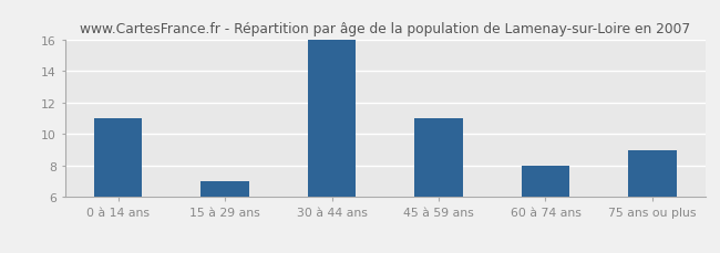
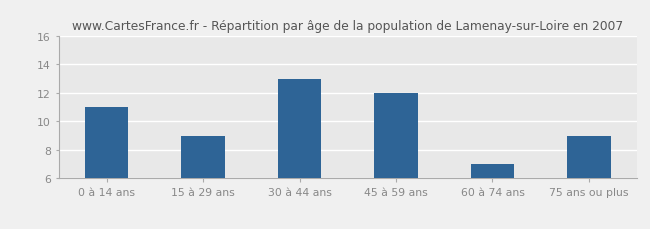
15 à 29 ans: 7 -> 9
30 à 44 ans: 16 -> 13
45 à 59 ans: 11 -> 12
60 à 74 ans: 8 -> 7
